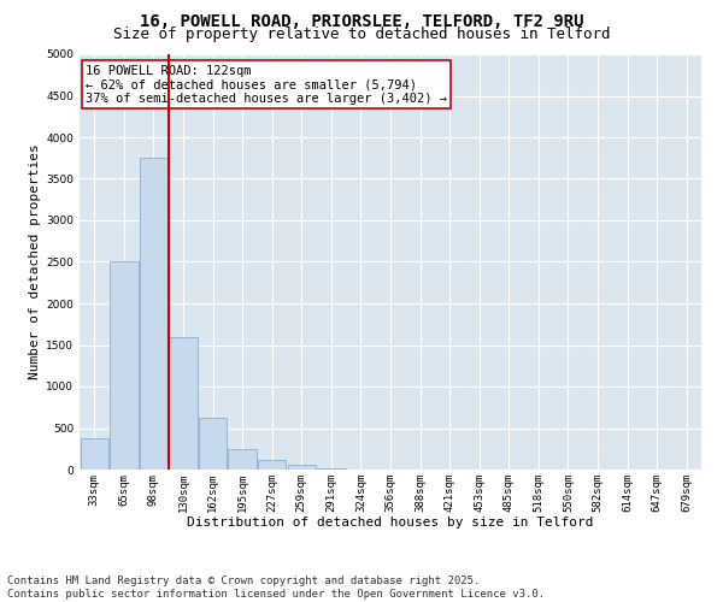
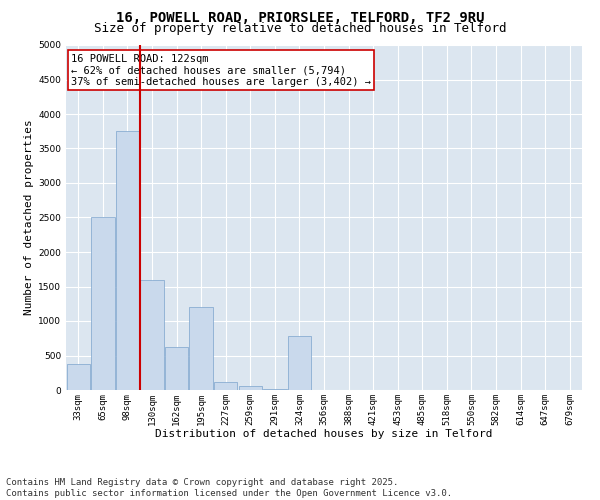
195sqm: 250 -> 1200
324sqm: 0 -> 780
